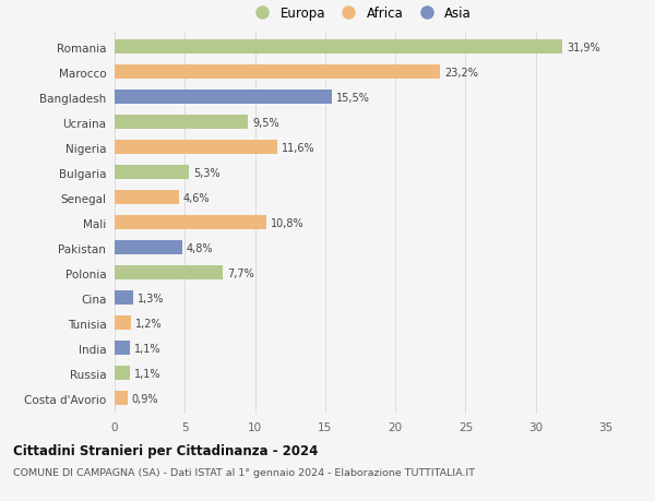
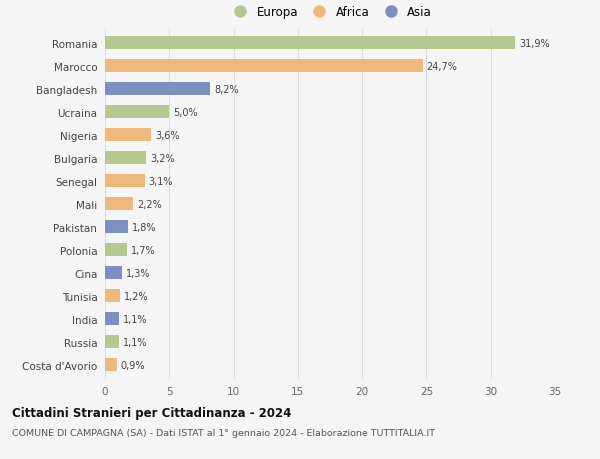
Marocco: 23,2% -> 24,7%
Bangladesh: 15,5% -> 8,2%
Ucraina: 9,5% -> 5,0%
Nigeria: 11,6% -> 3,6%
Bulgaria: 5,3% -> 3,2%
Senegal: 4,6% -> 3,1%
Mali: 10,8% -> 2,2%
Pakistan: 4,8% -> 1,8%
Polonia: 7,7% -> 1,7%
